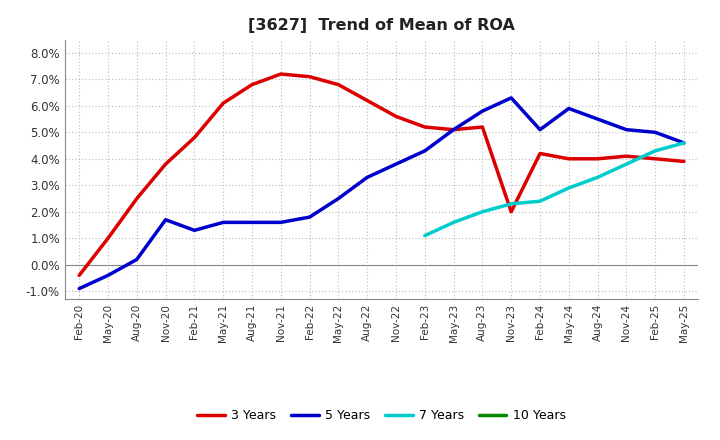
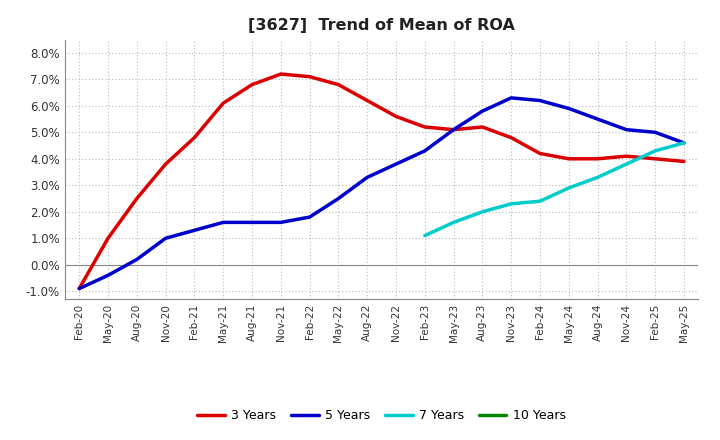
3 Years/Feb-20: -0.4% -> -0.9%
5 Years/Nov-20: 1.7% -> 1.0%
3 Years/Nov-23: 2.0% -> 4.8%
5 Years/Feb-24: 5.1% -> 6.2%
